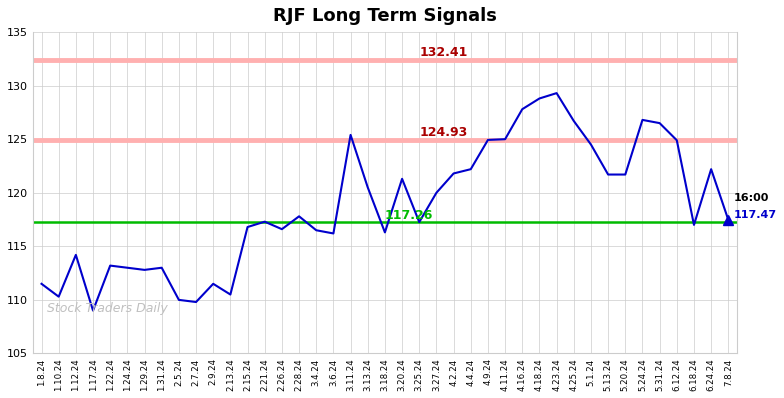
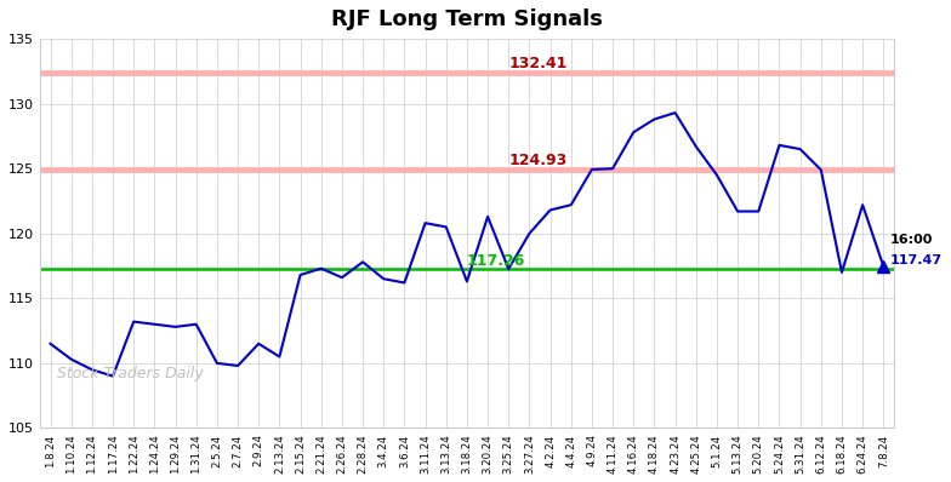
1.12.24: 114.2 -> 109.5
3.11.24: 125.4 -> 120.8
